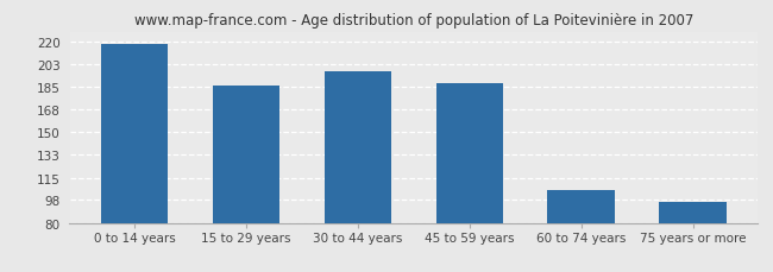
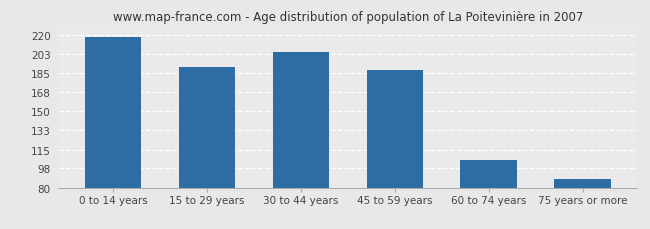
15 to 29 years: 186 -> 191
30 to 44 years: 197 -> 205
75 years or more: 96 -> 88
